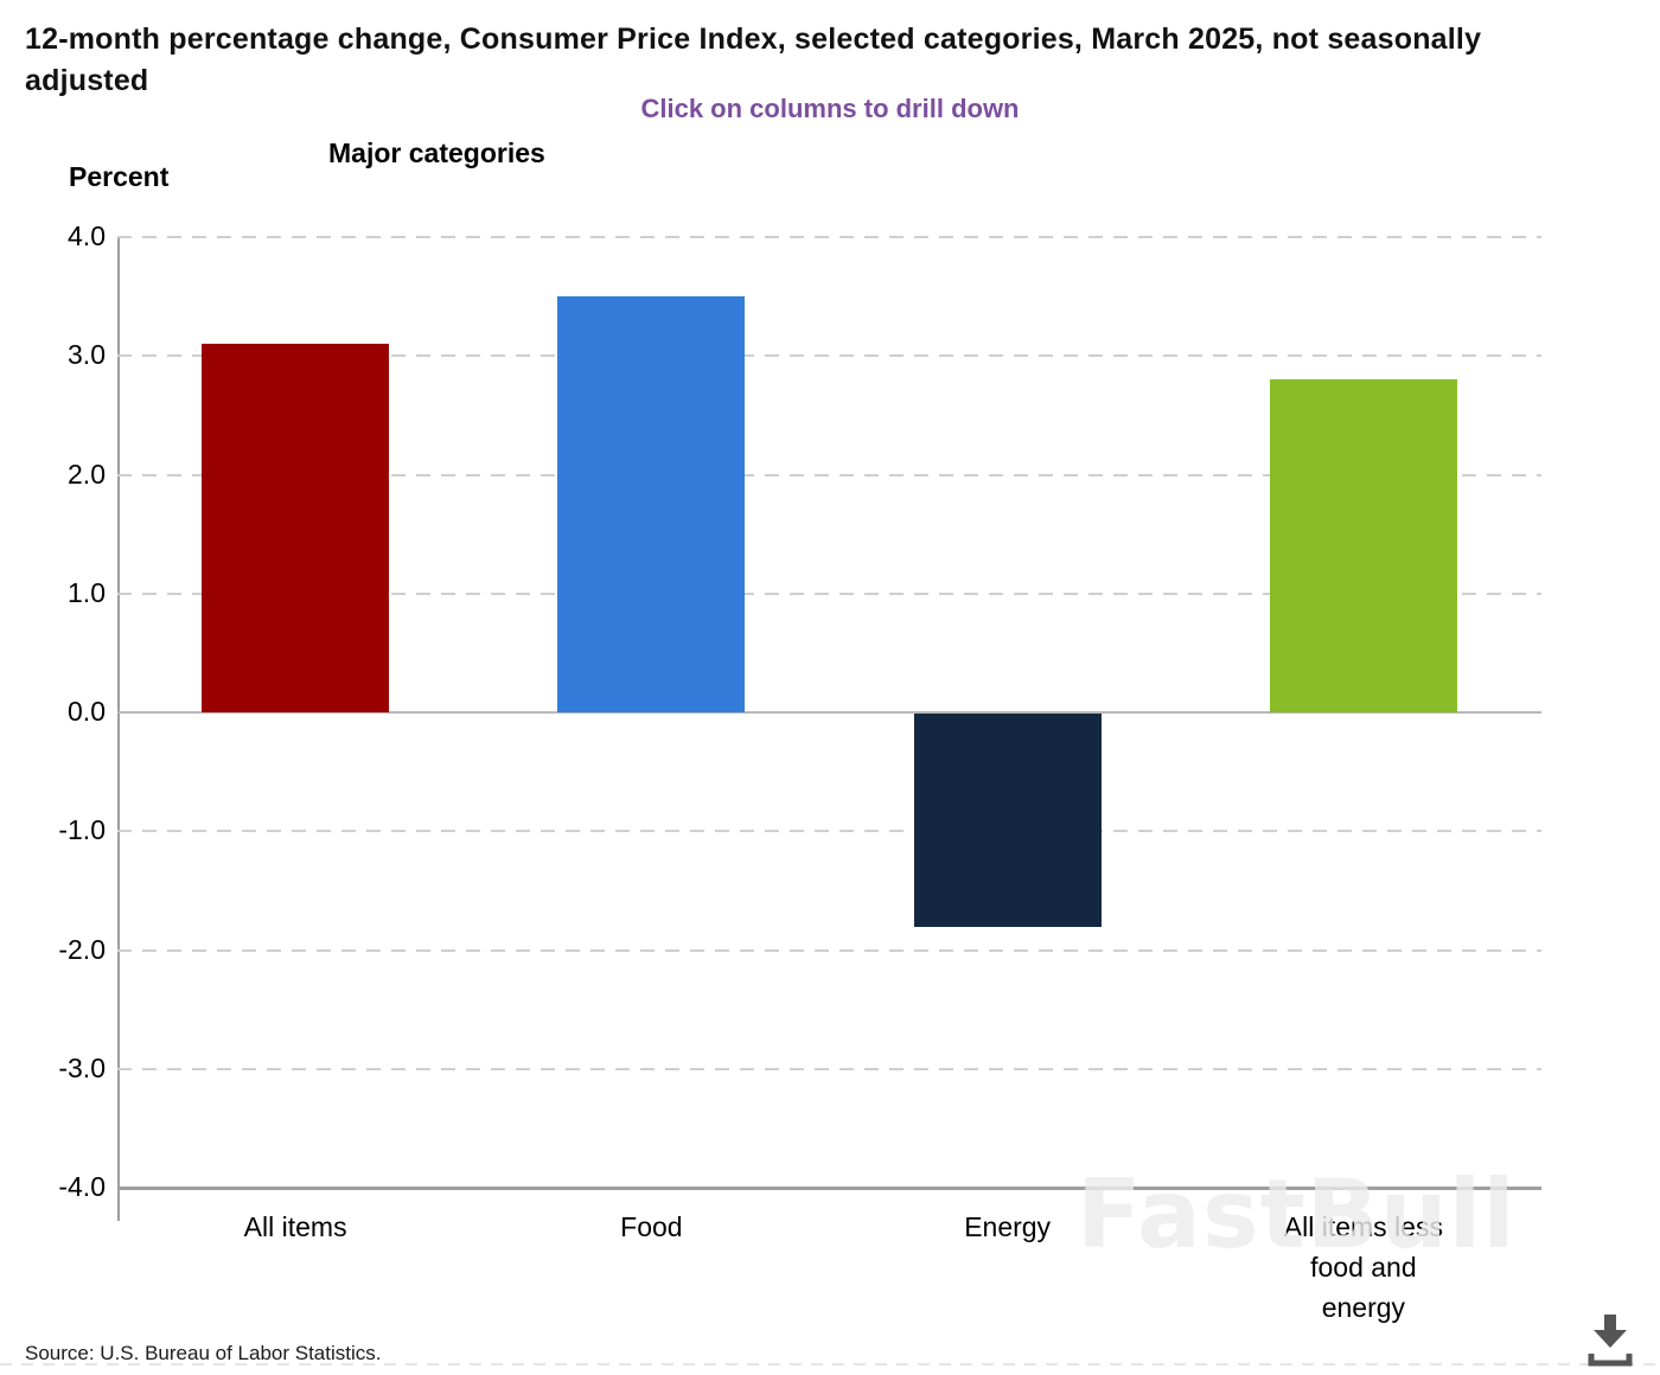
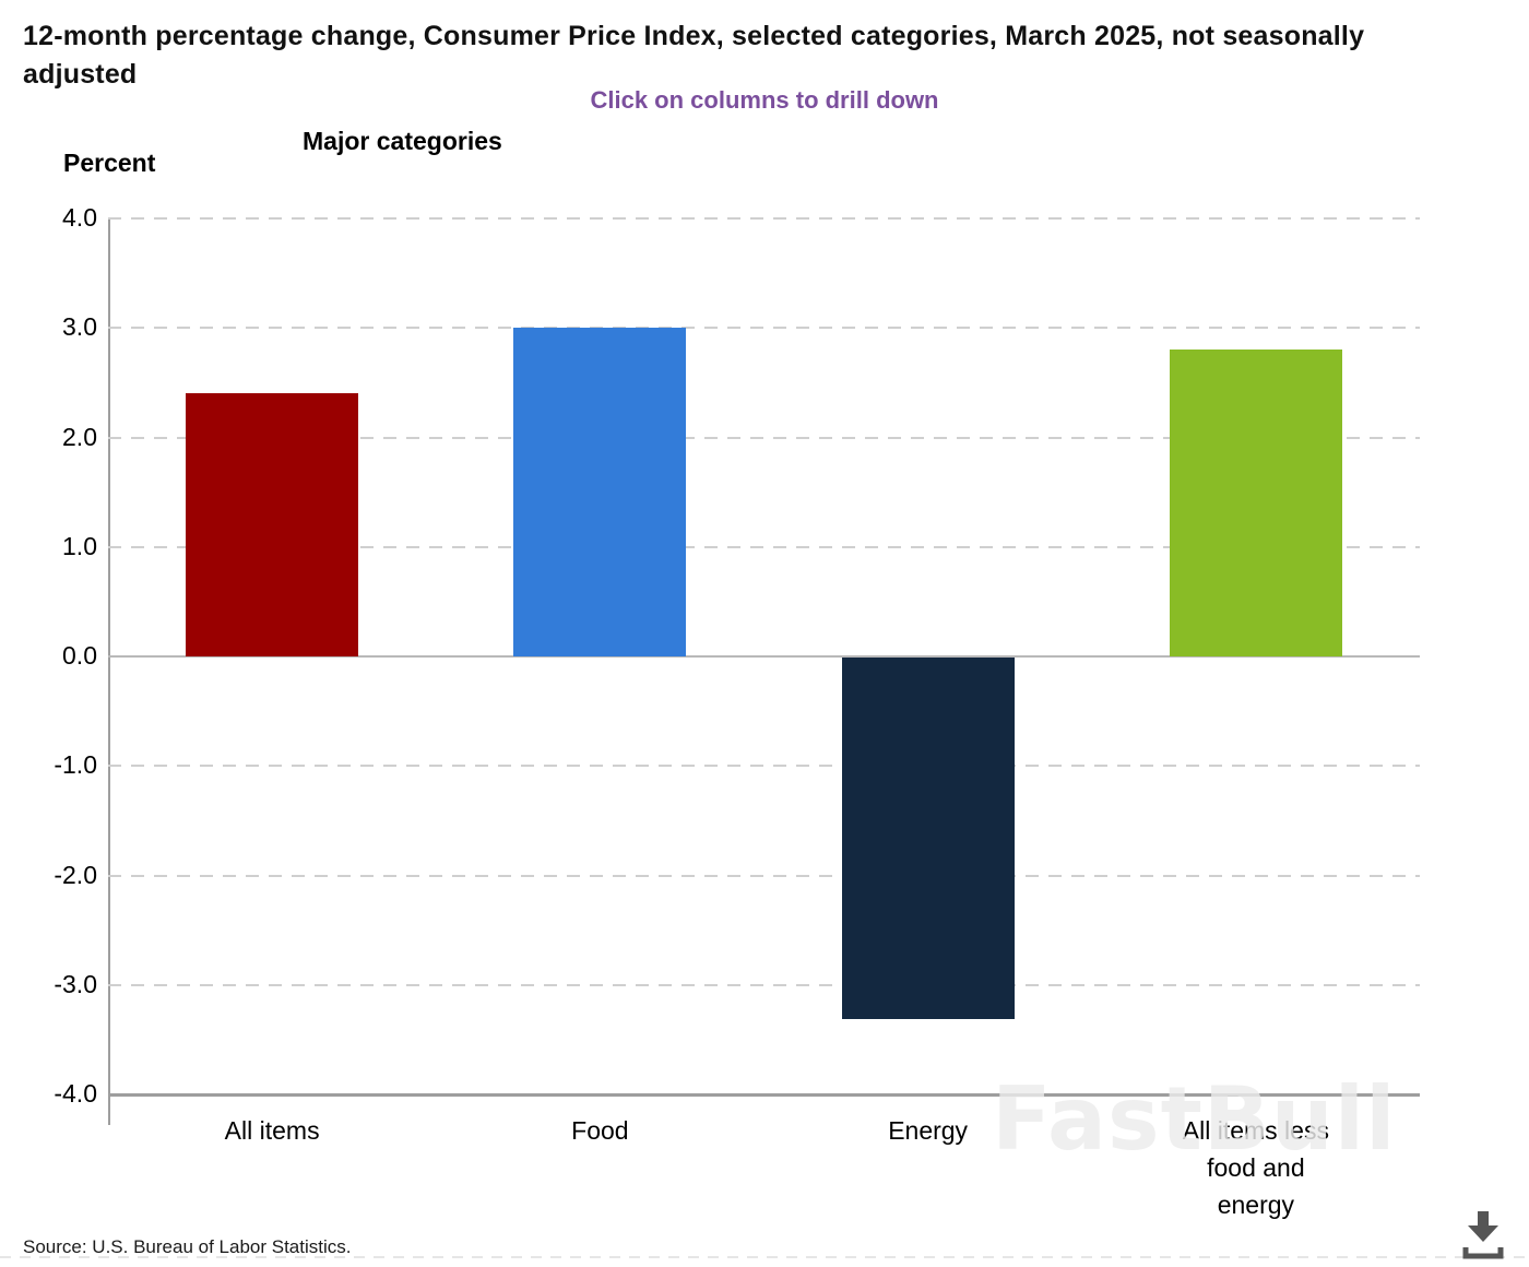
All items: 3.1 -> 2.4
Food: 3.5 -> 3.0
Energy: -1.8 -> -3.3
